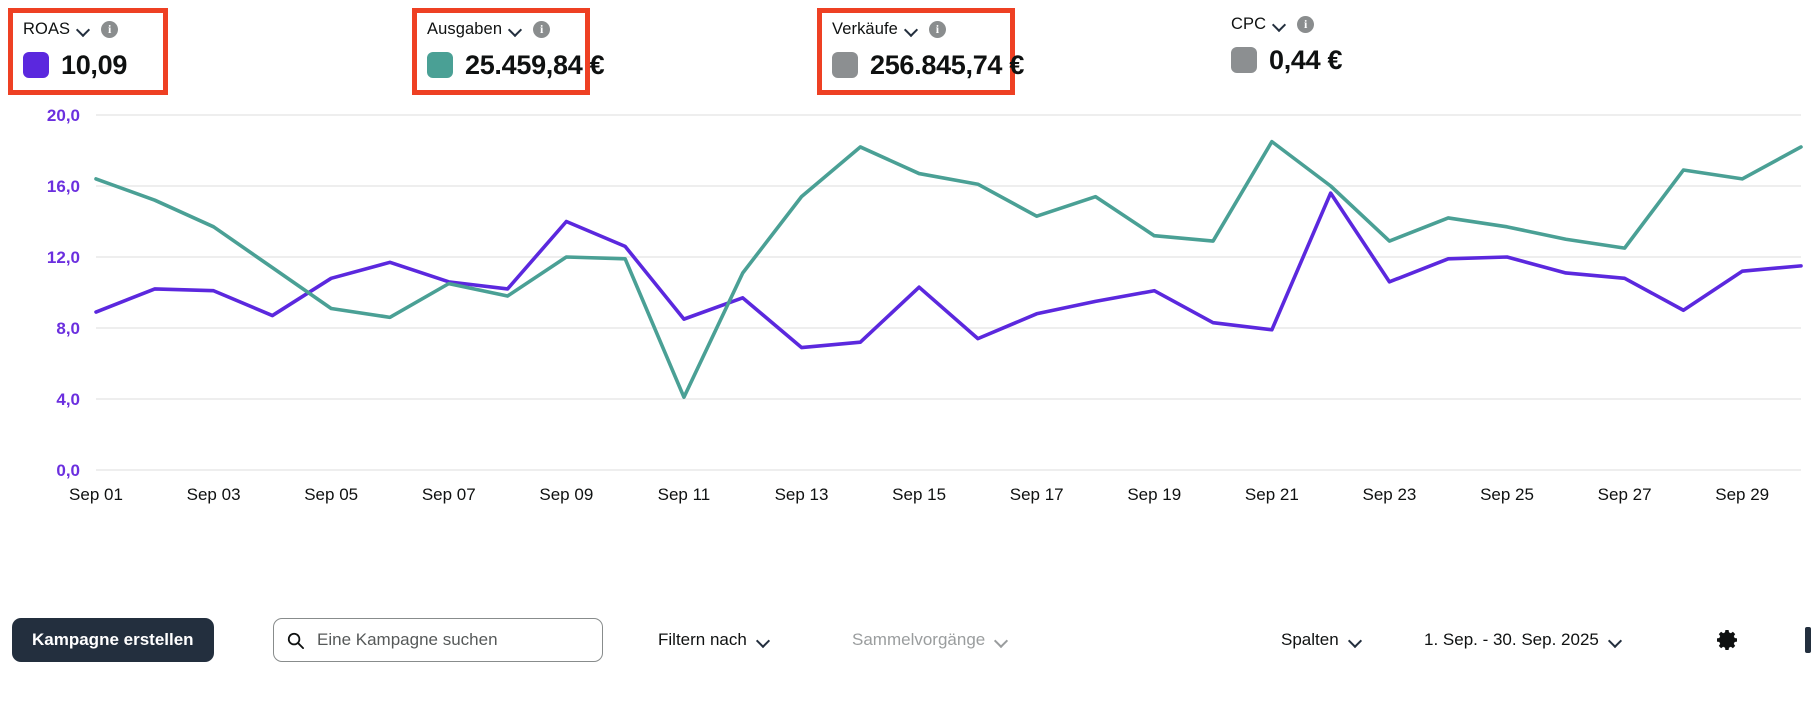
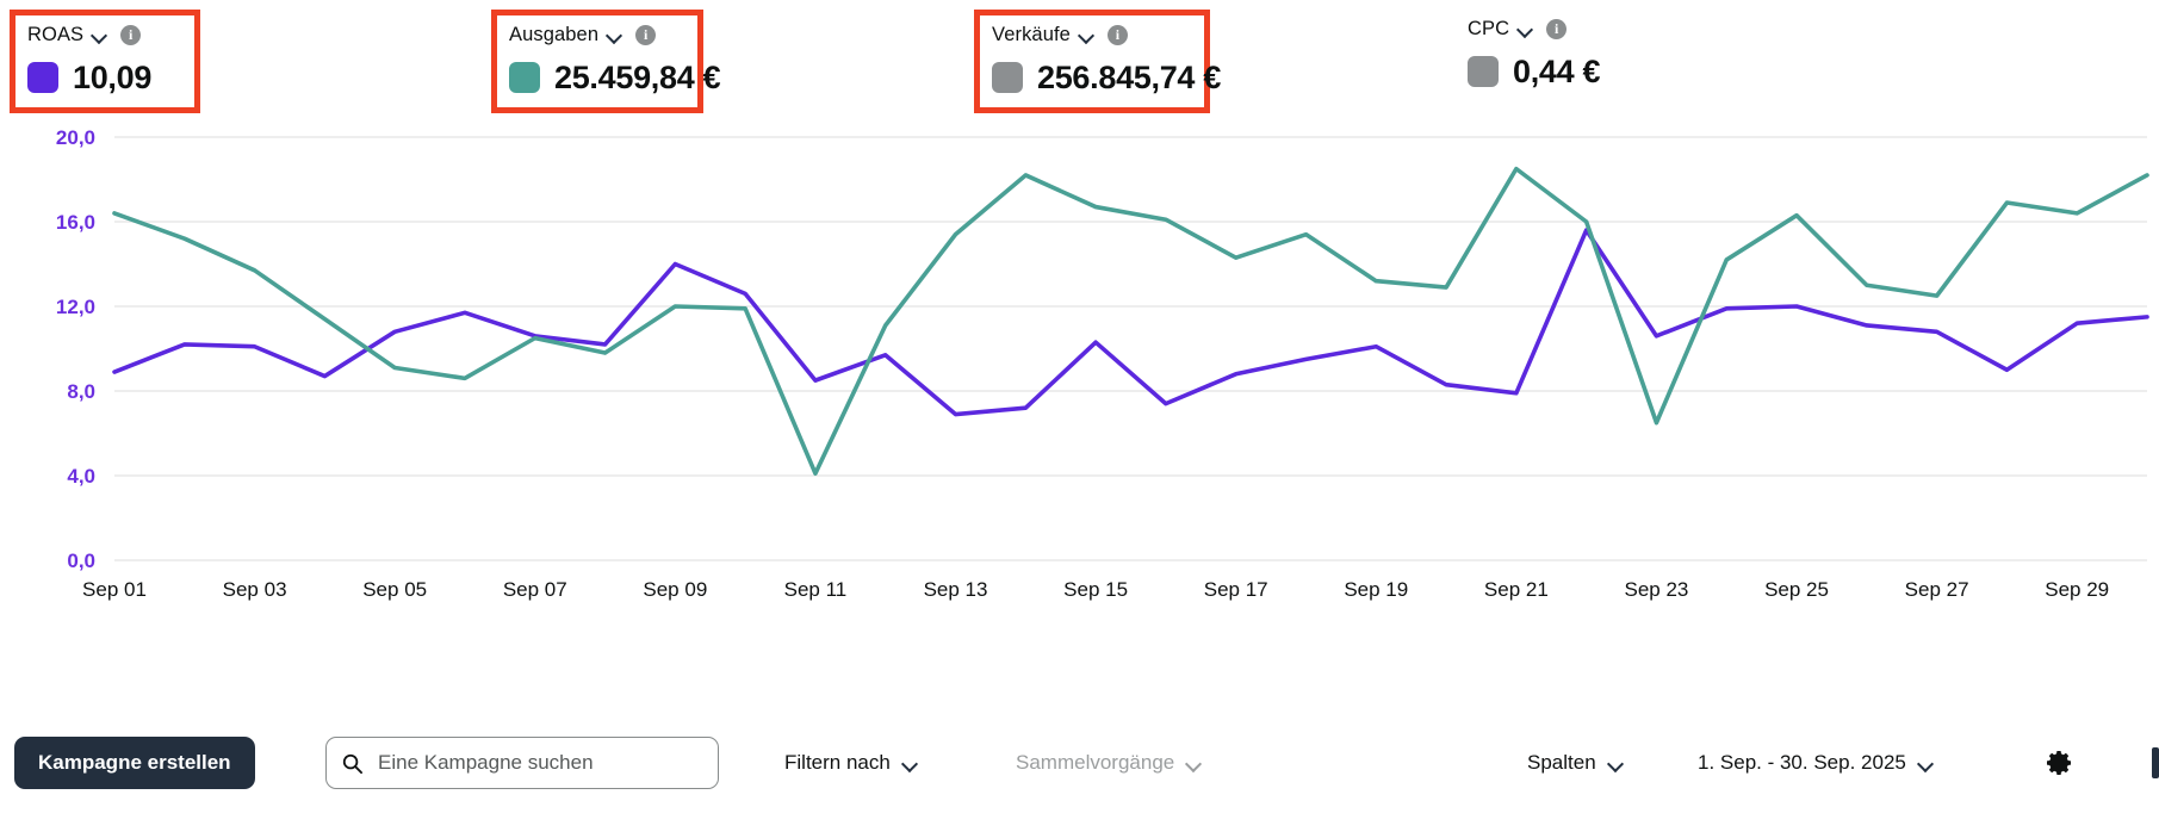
Ausgaben/Sep 23: 12,9 -> 6,5
Ausgaben/Sep 25: 13,7 -> 16,3
